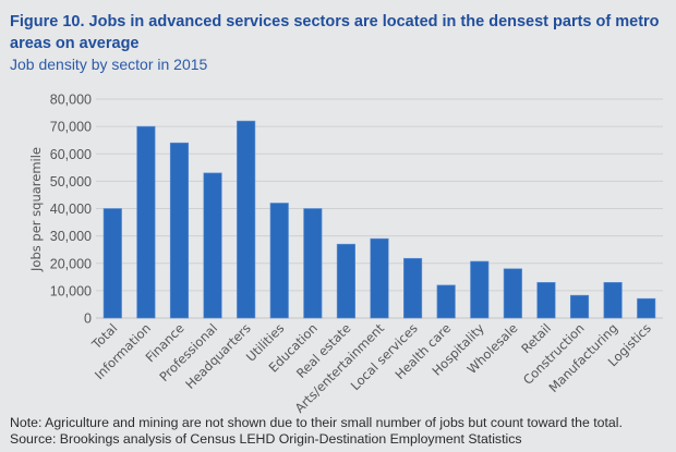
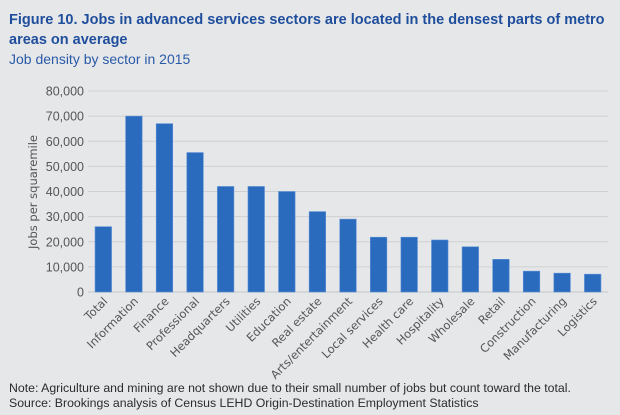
Total: 40000 -> 26000
Finance: 64000 -> 67000
Professional: 53000 -> 56000
Headquarters: 72000 -> 42000
Real estate: 27000 -> 32000
Health care: 12000 -> 22000
Manufacturing: 13000 -> 8000
